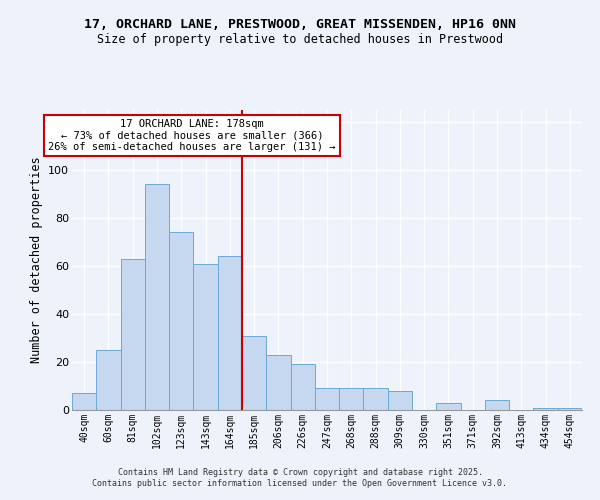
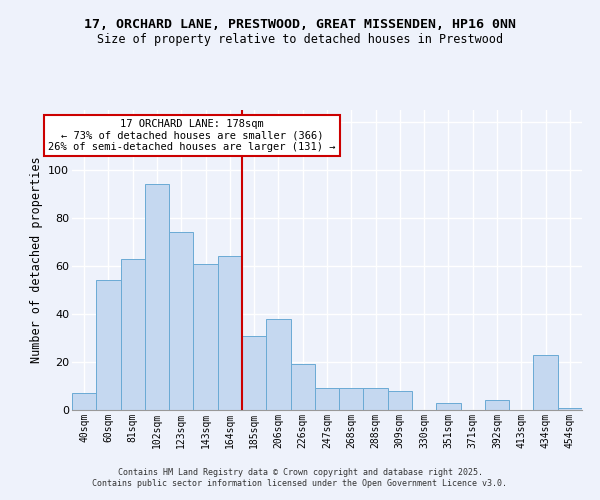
60sqm: 25 -> 54
206sqm: 23 -> 38
434sqm: 1 -> 23
